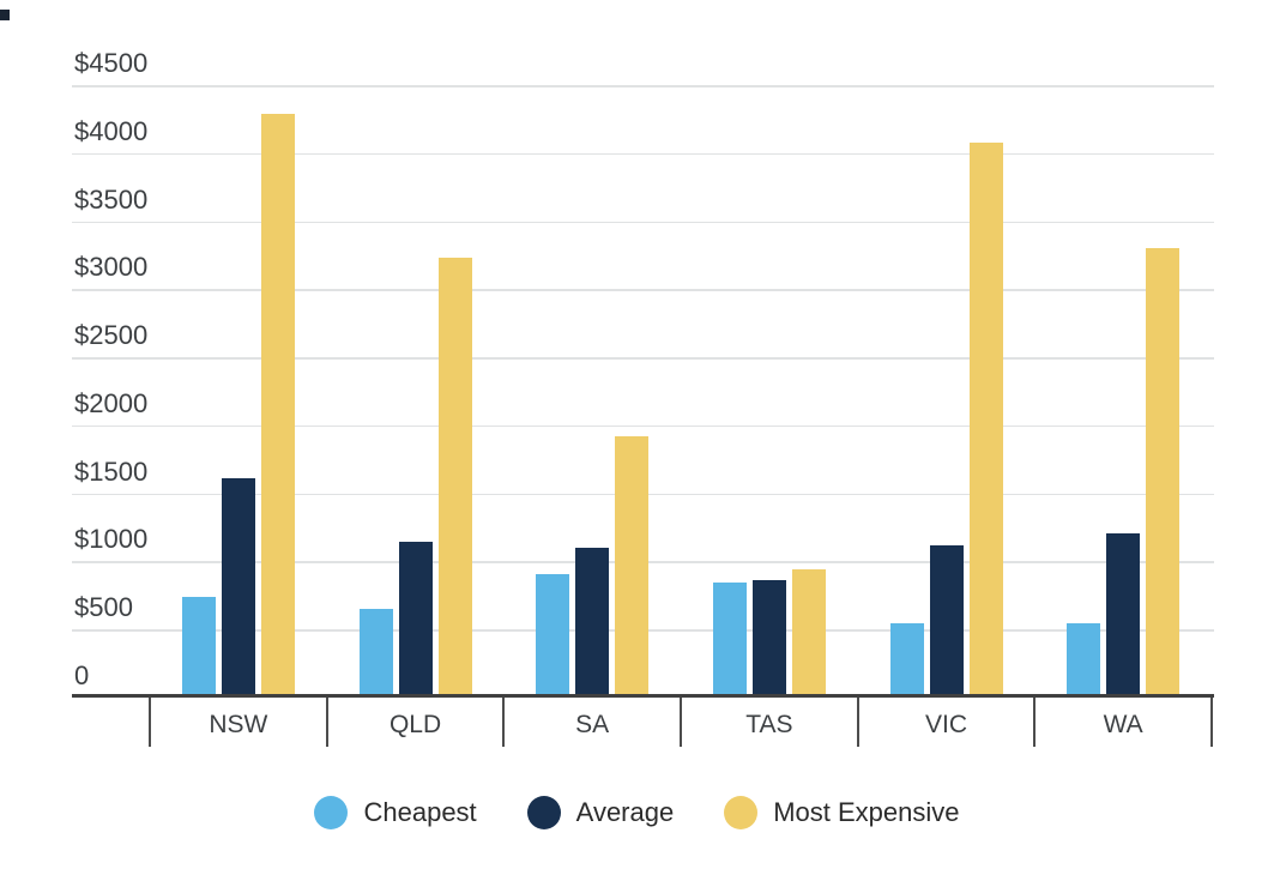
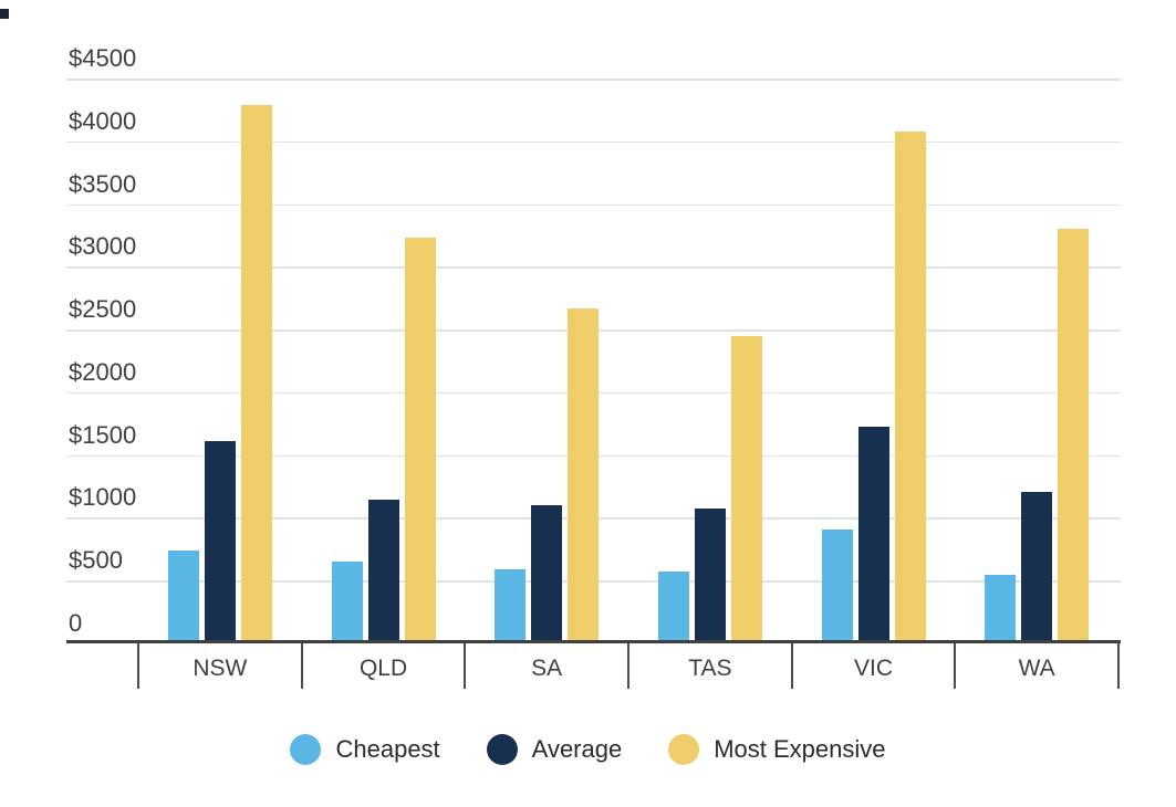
Cheapest/SA: $910 -> $590
Most Expensive/SA: $1920 -> $2670
Cheapest/TAS: $850 -> $570
Average/TAS: $860 -> $1080
Most Expensive/TAS: $940 -> $2450
Cheapest/VIC: $550 -> $900
Average/VIC: $1120 -> $1720
